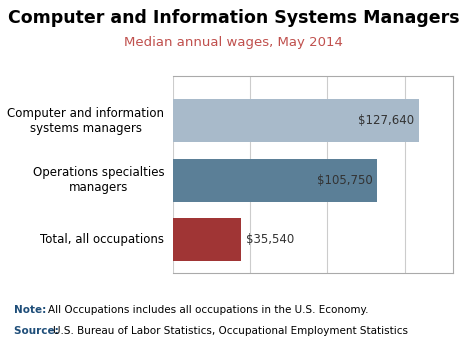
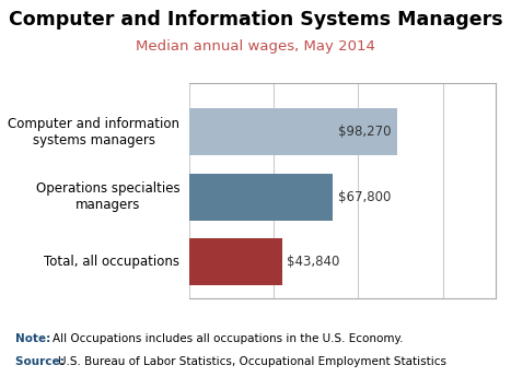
Computer and information systems managers: $127,640 -> $98,270
Operations specialties managers: $105,750 -> $67,800
Total, all occupations: $35,540 -> $43,840
